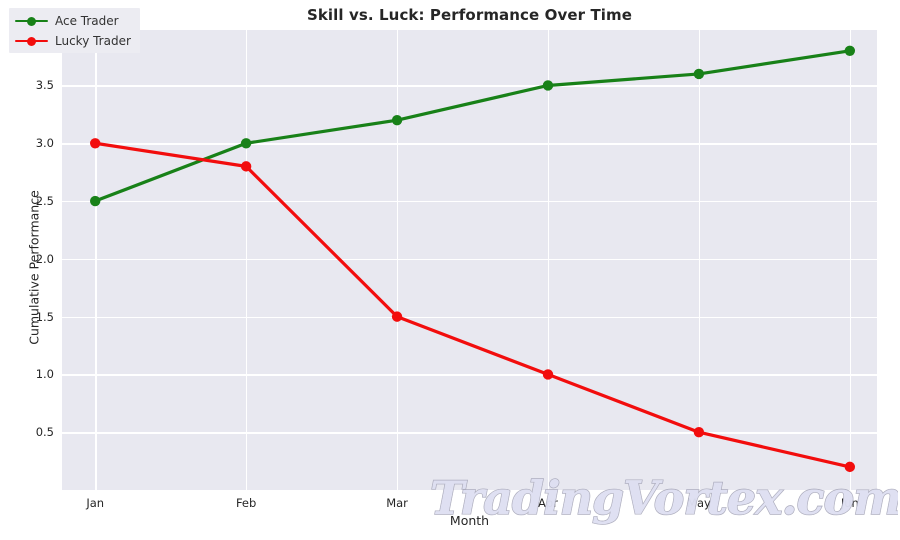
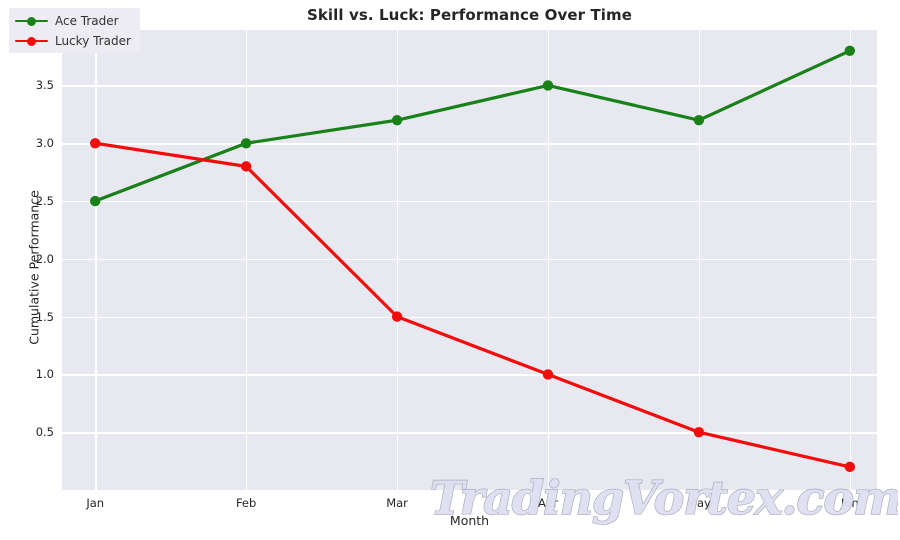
Ace Trader/May: 3.6 -> 3.2
